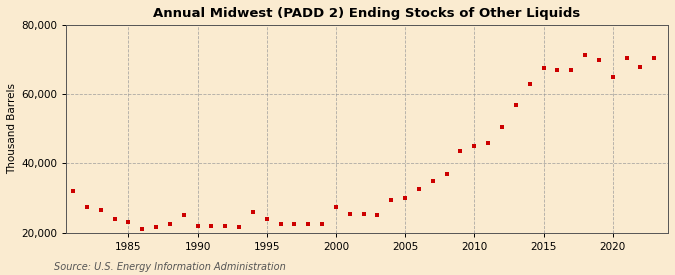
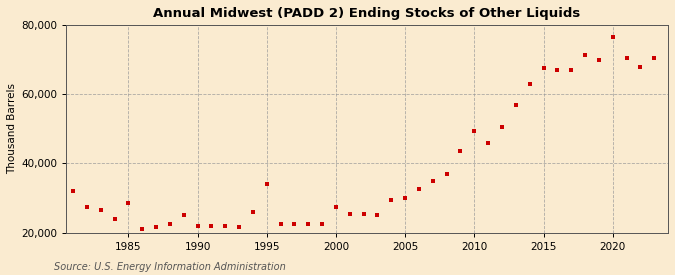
1985: 23,000 -> 28,500
1995: 24,000 -> 34,000
2010: 45,000 -> 49,500
2020: 65,000 -> 76,500
